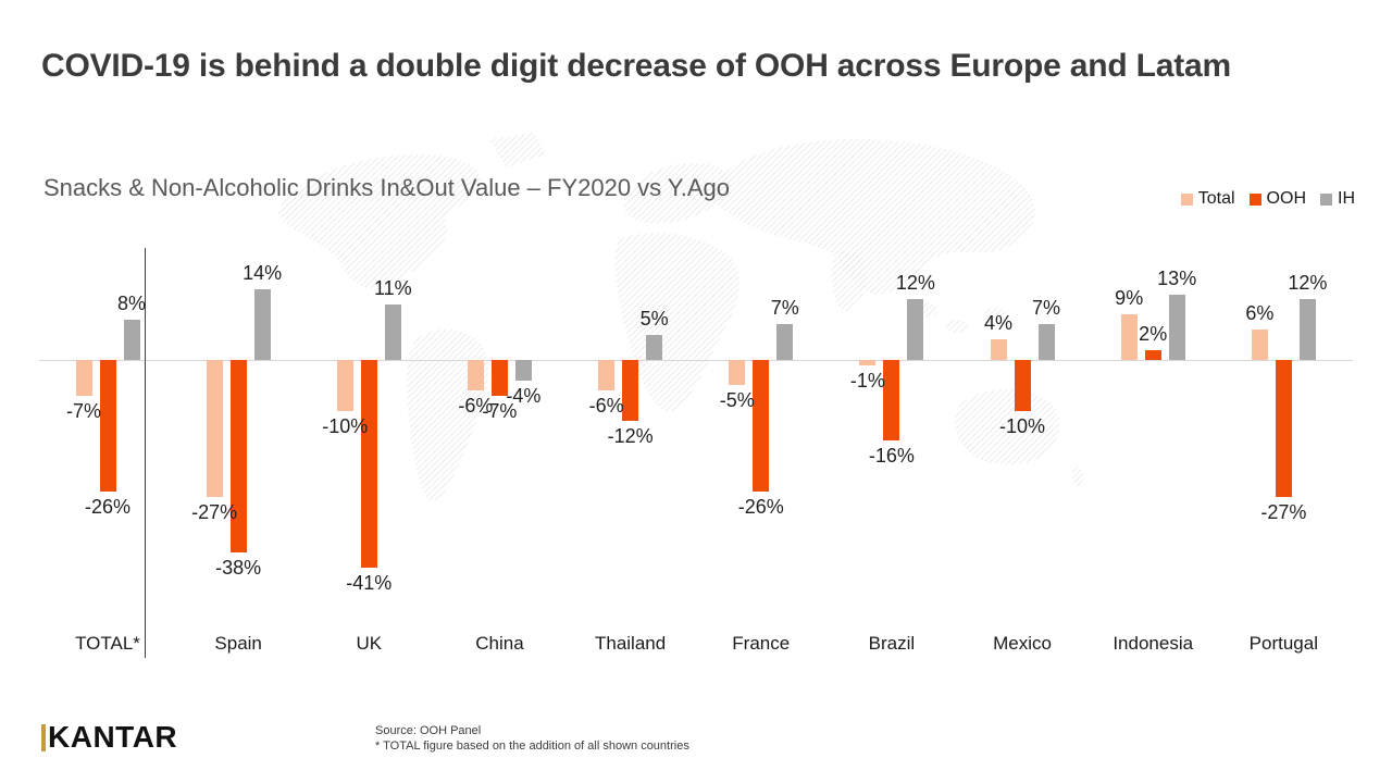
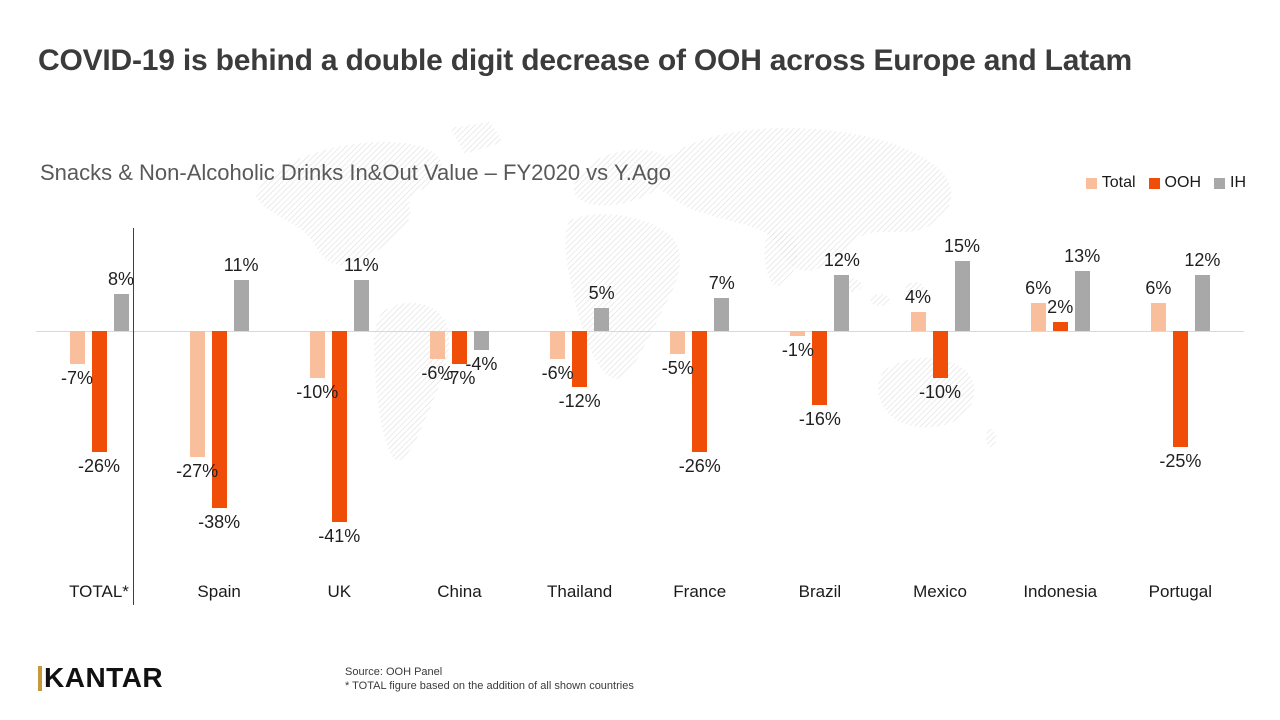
IH/Spain: 14% -> 11%
IH/Mexico: 7% -> 15%
Total/Indonesia: 9% -> 6%
OOH/Portugal: -27% -> -25%
